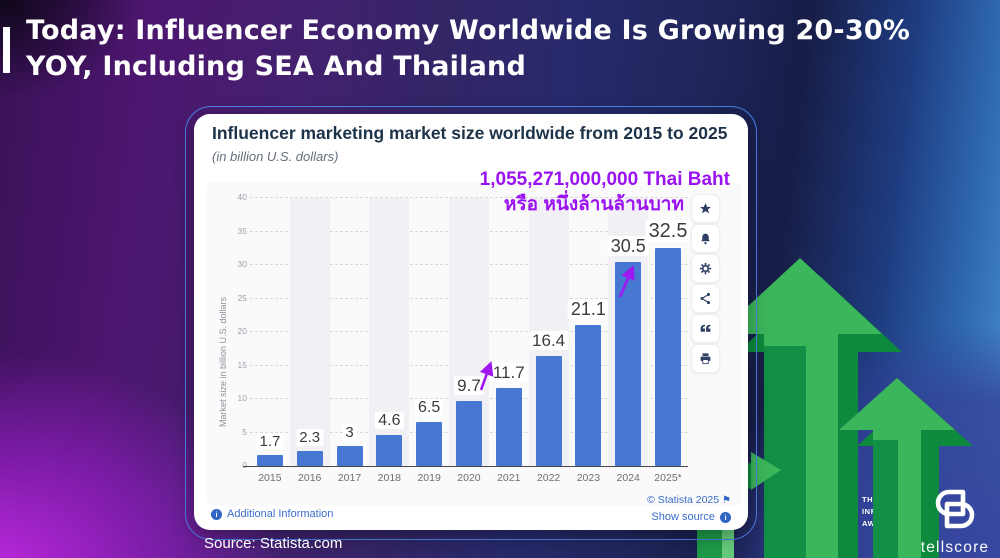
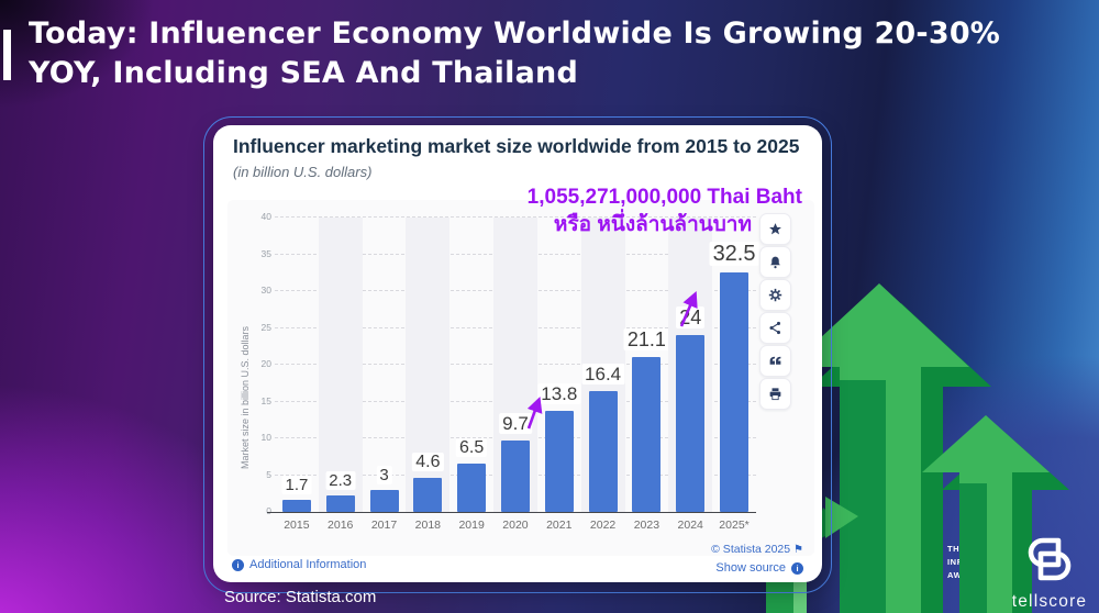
2021: 11.7 -> 13.8
2024: 30.5 -> 24
